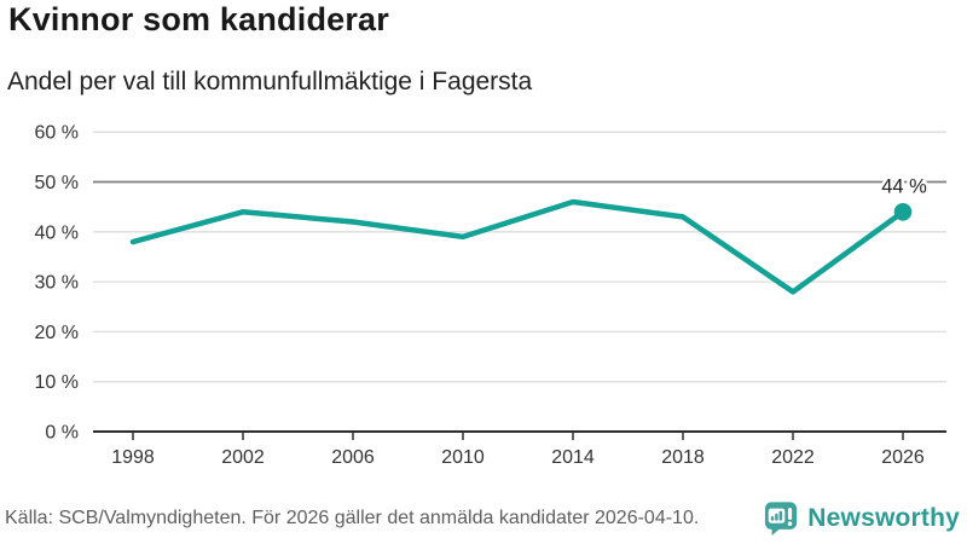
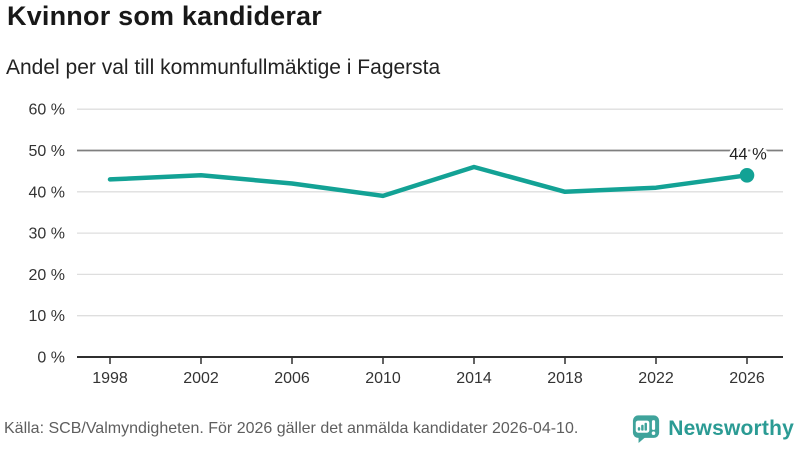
1998: 38% -> 43%
2018: 43% -> 40%
2022: 28% -> 41%
